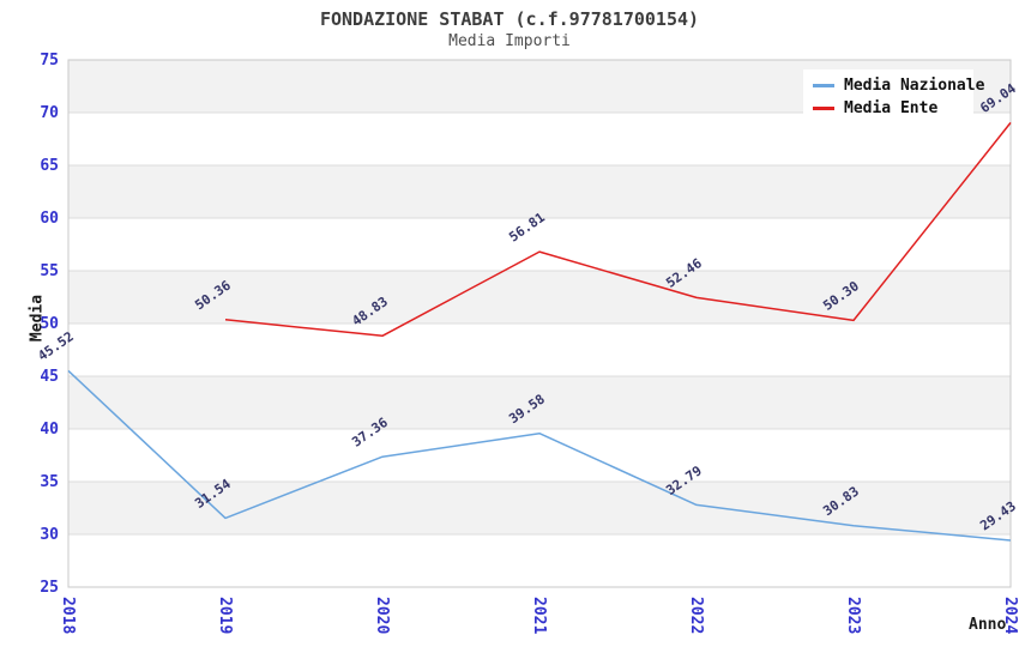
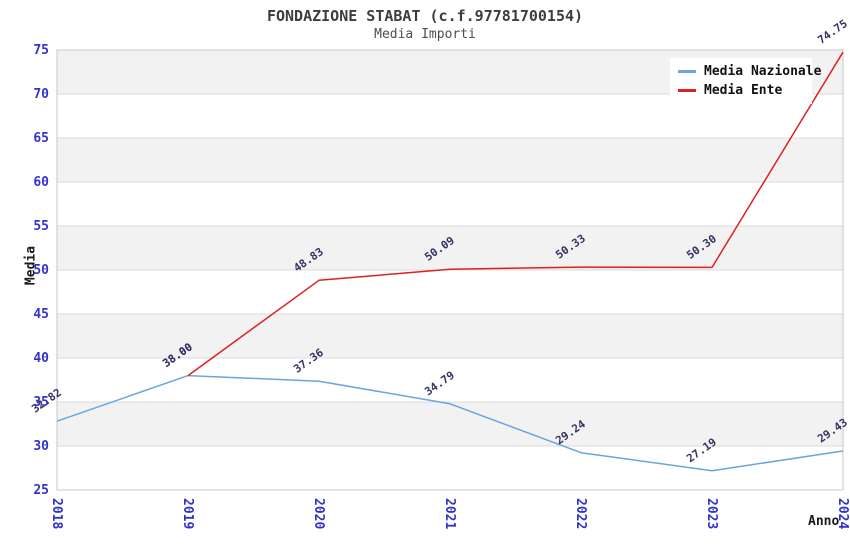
Media Nazionale/2018: 45.52 -> 32.82
Media Nazionale/2019: 31.54 -> 38.00
Media Ente/2019: 50.36 -> 38.00
Media Nazionale/2021: 39.58 -> 34.79
Media Ente/2021: 56.81 -> 50.09
Media Nazionale/2022: 32.79 -> 29.24
Media Ente/2022: 52.46 -> 50.33
Media Nazionale/2023: 30.83 -> 27.19
Media Ente/2024: 69.04 -> 74.75
